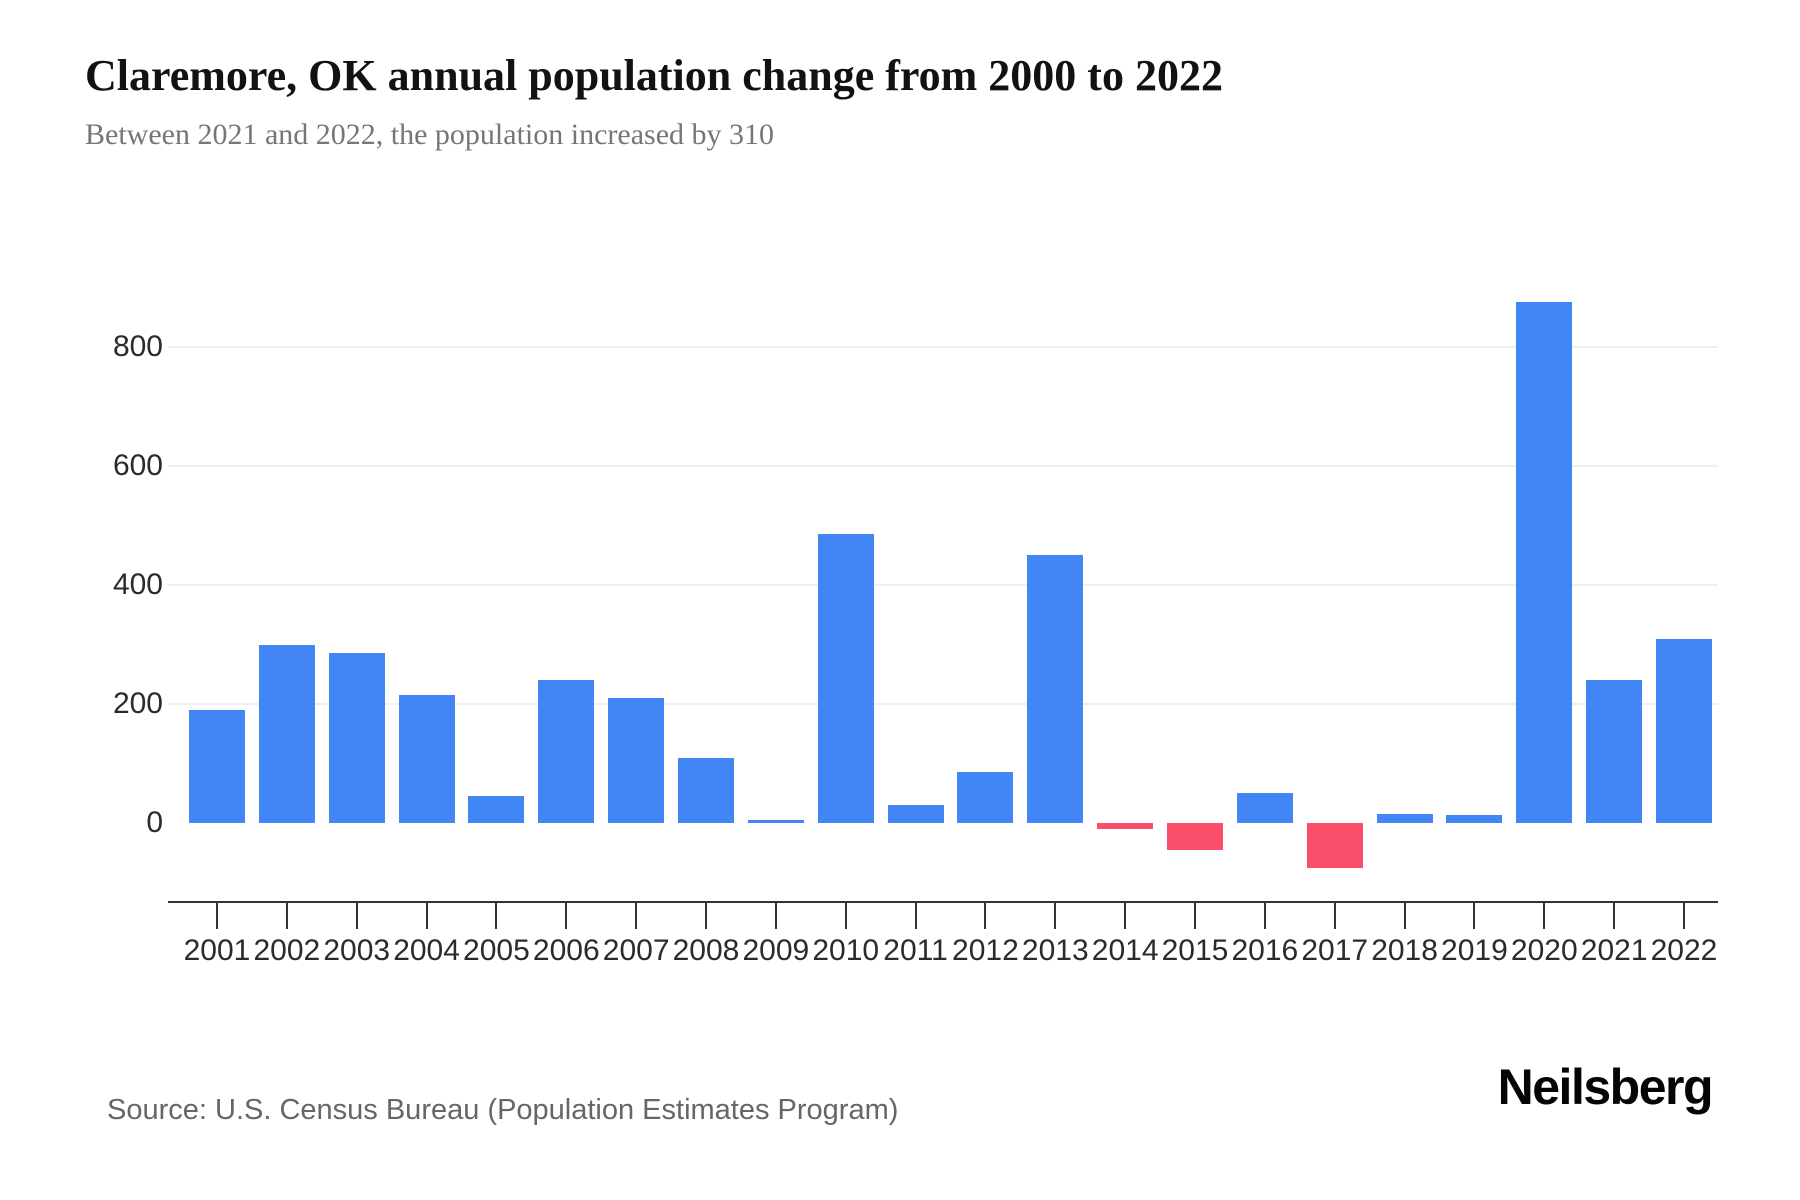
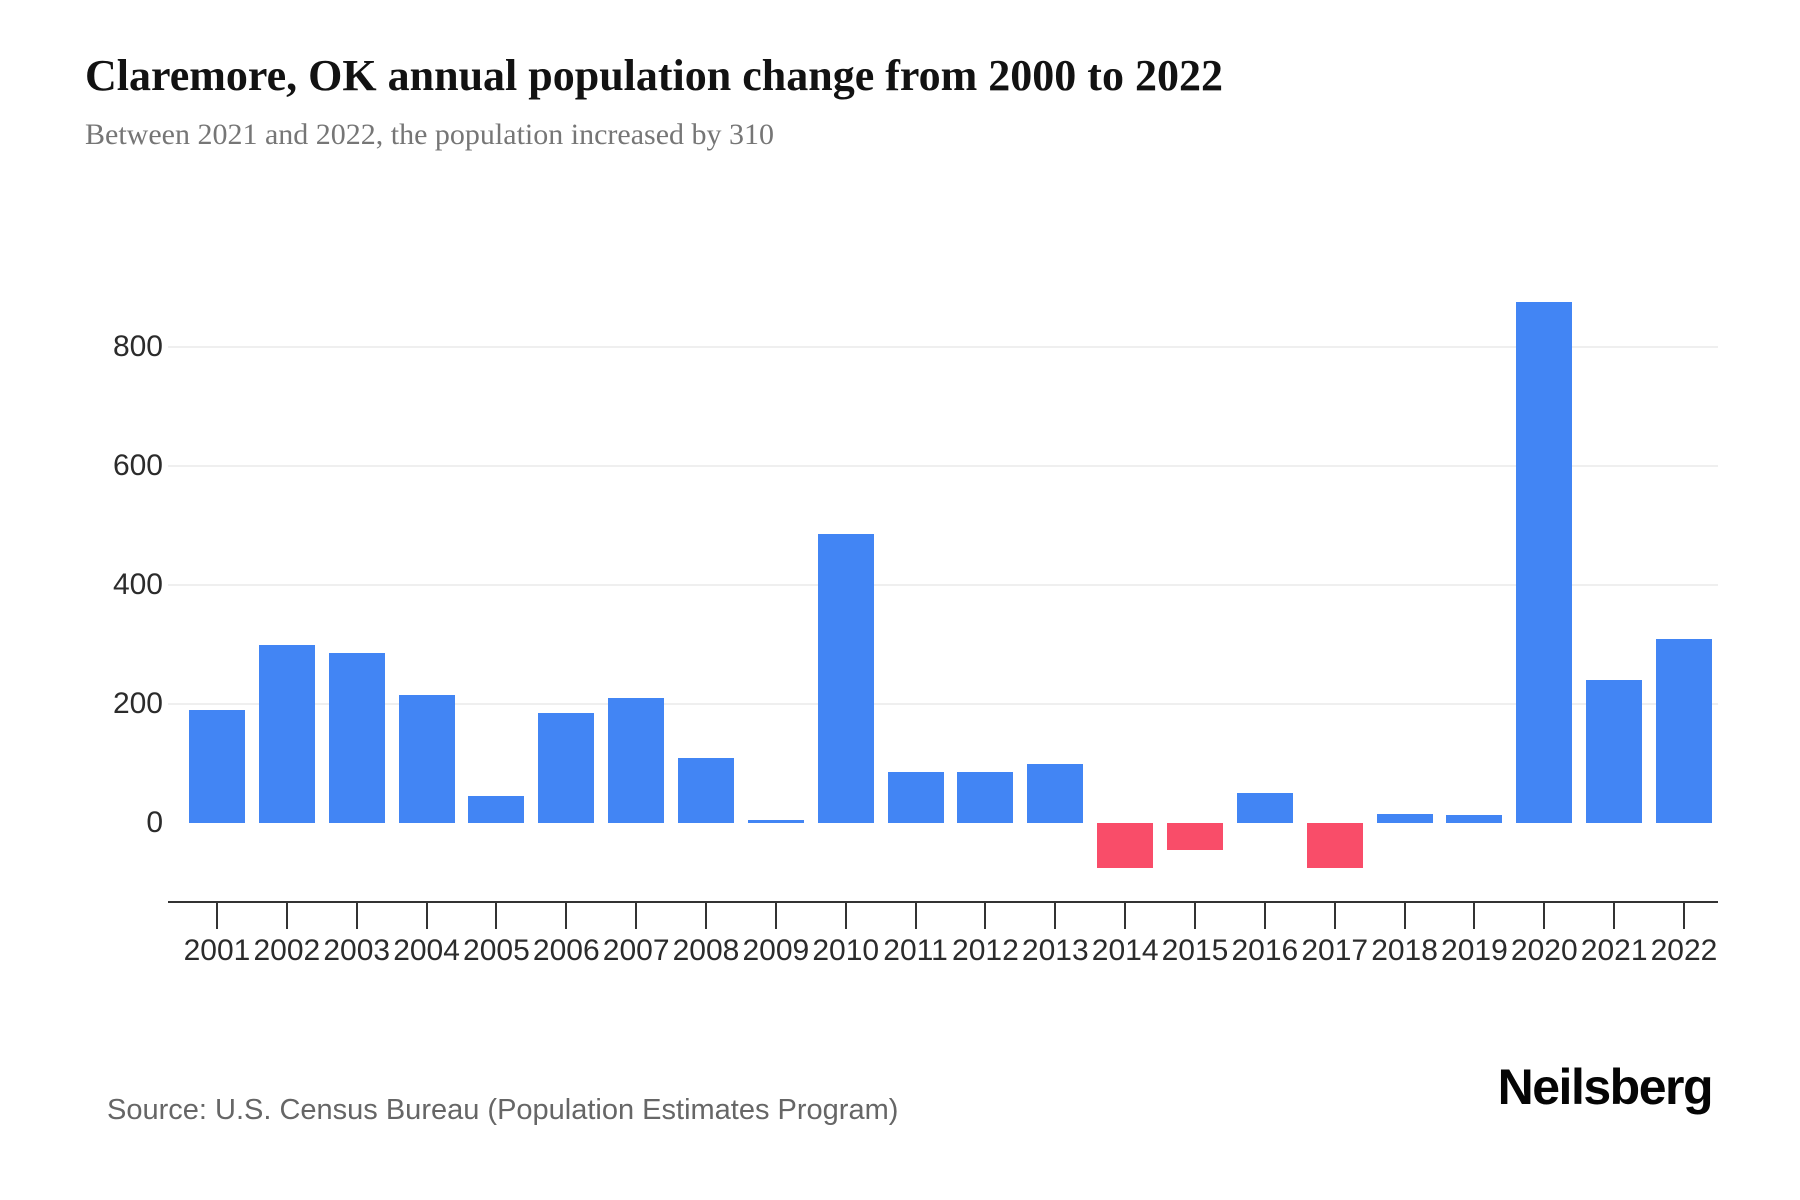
2006: 240 -> 180
2011: 30 -> 80
2013: 450 -> 100
2014: -10 -> -80
